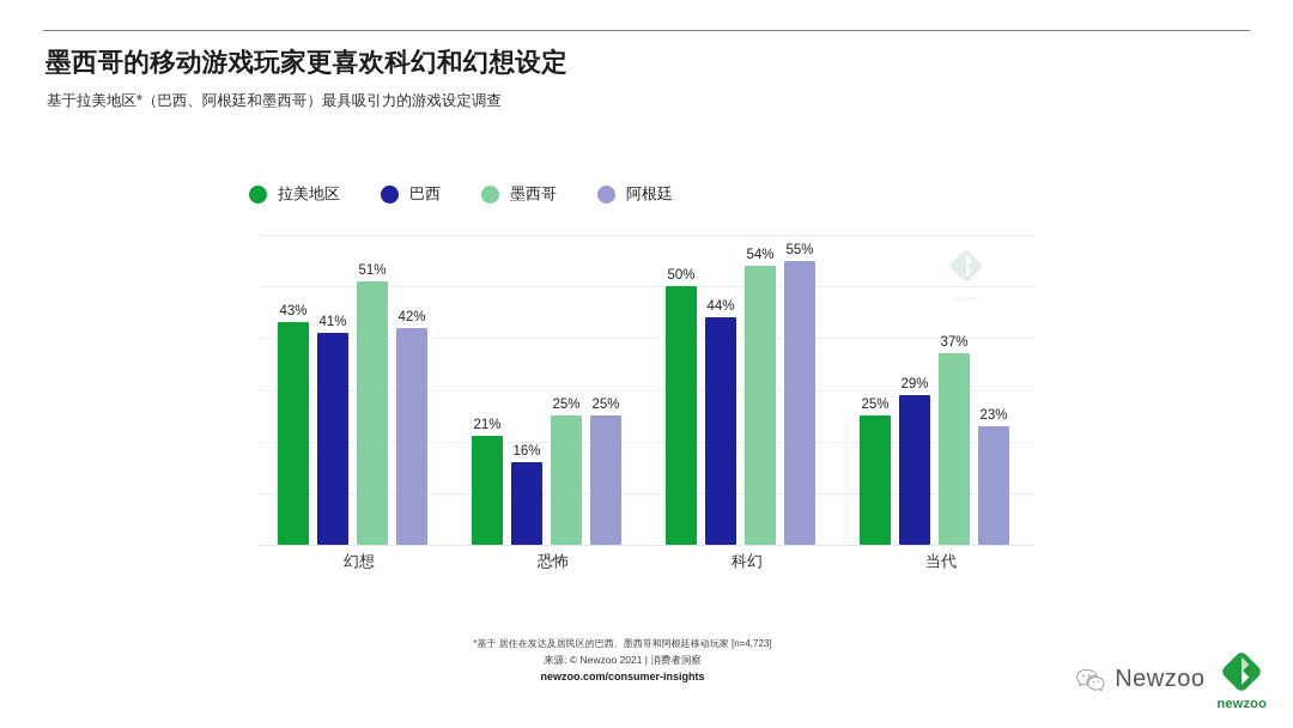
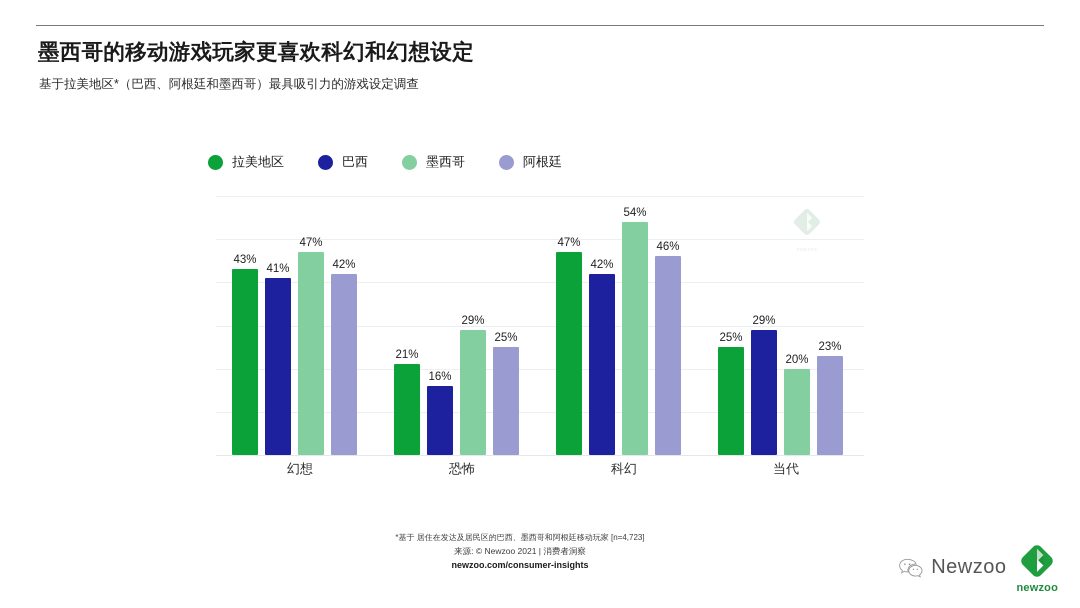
墨西哥/幻想: 51% -> 47%
墨西哥/恐怖: 25% -> 29%
拉美地区/科幻: 50% -> 47%
巴西/科幻: 44% -> 42%
阿根廷/科幻: 55% -> 46%
墨西哥/当代: 37% -> 20%
